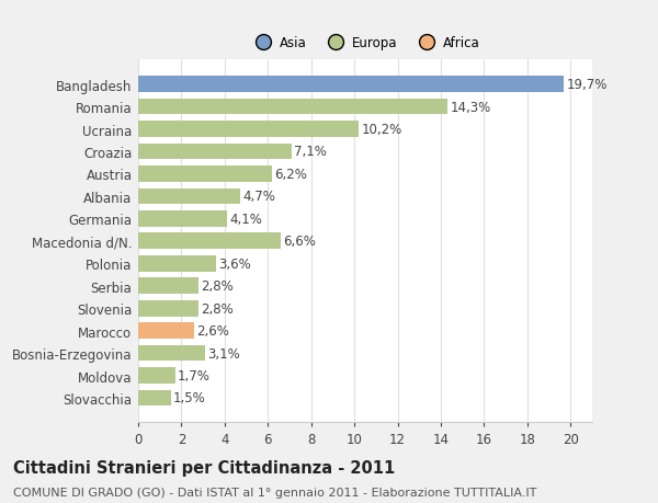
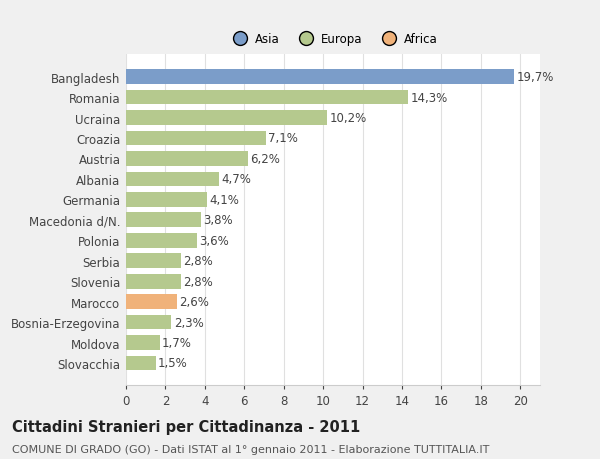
Macedonia d/N.: 6,6% -> 3,8%
Bosnia-Erzegovina: 3,1% -> 2,3%
